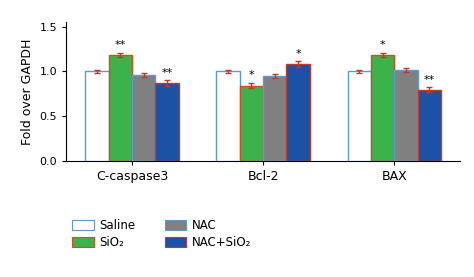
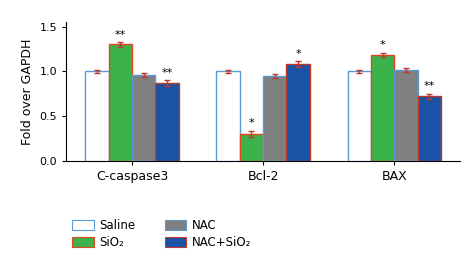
SiO₂/C-caspase3: 1.18 -> 1.30
SiO₂/Bcl-2: 0.84 -> 0.30
NAC+SiO₂/BAX: 0.80 -> 0.72
